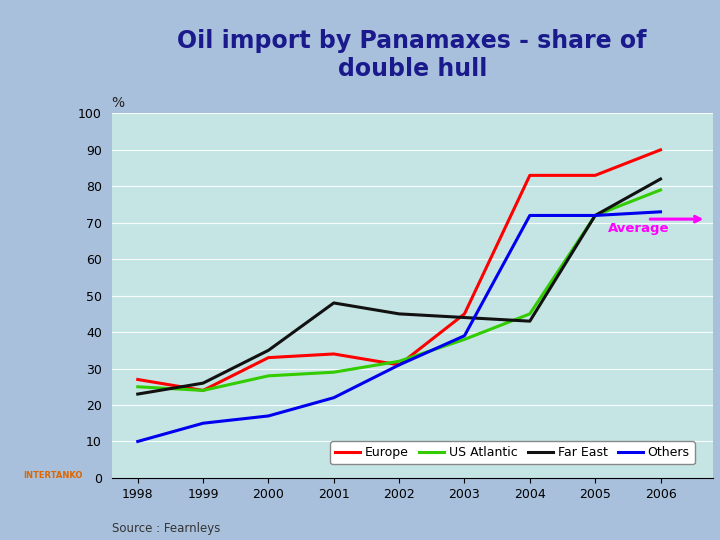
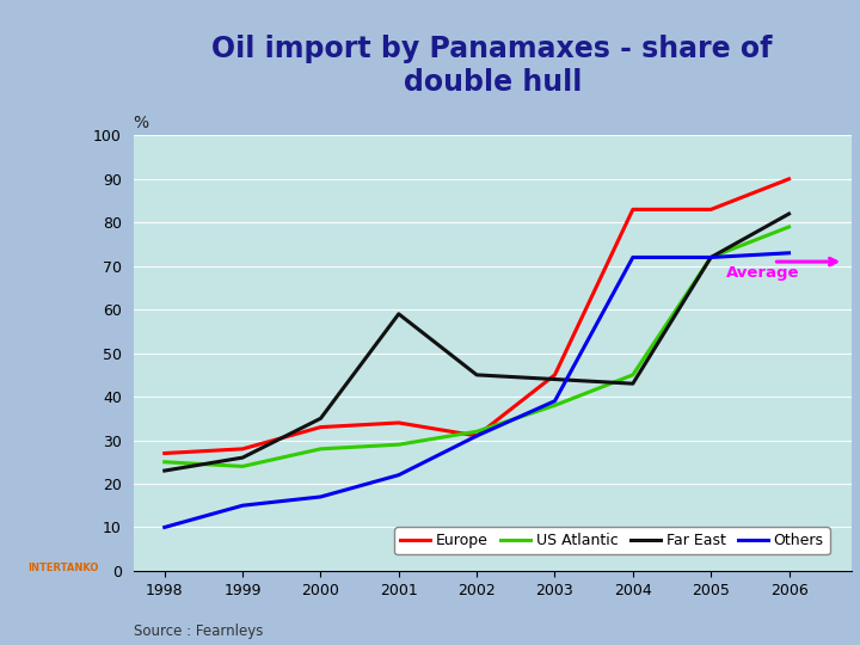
Europe/1999: 24 -> 28
Far East/2001: 48 -> 59
